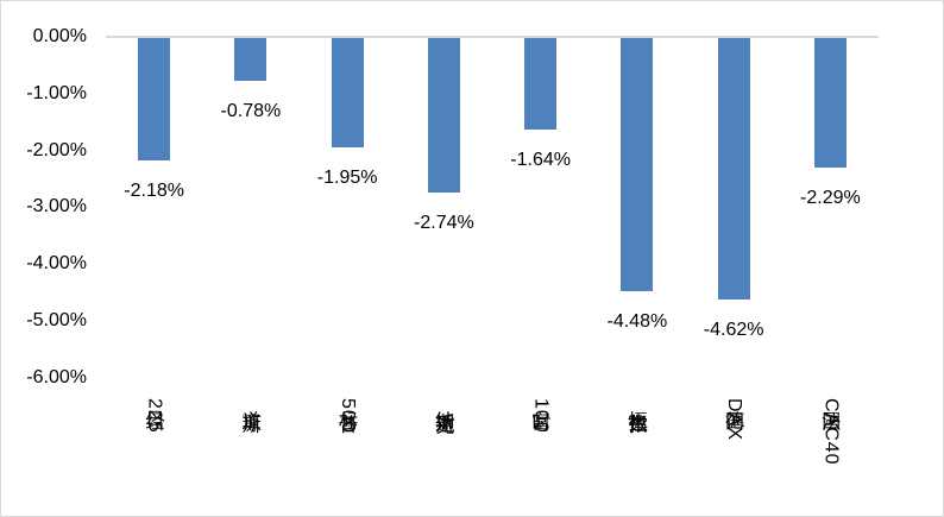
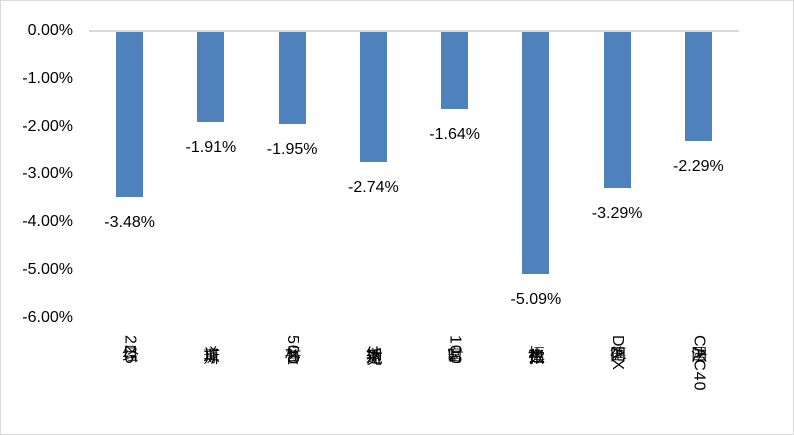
日经225: -2.18% -> -3.48%
道琼斯: -0.78% -> -1.91%
恒生指数: -4.48% -> -5.09%
德国DAX: -4.62% -> -3.29%
